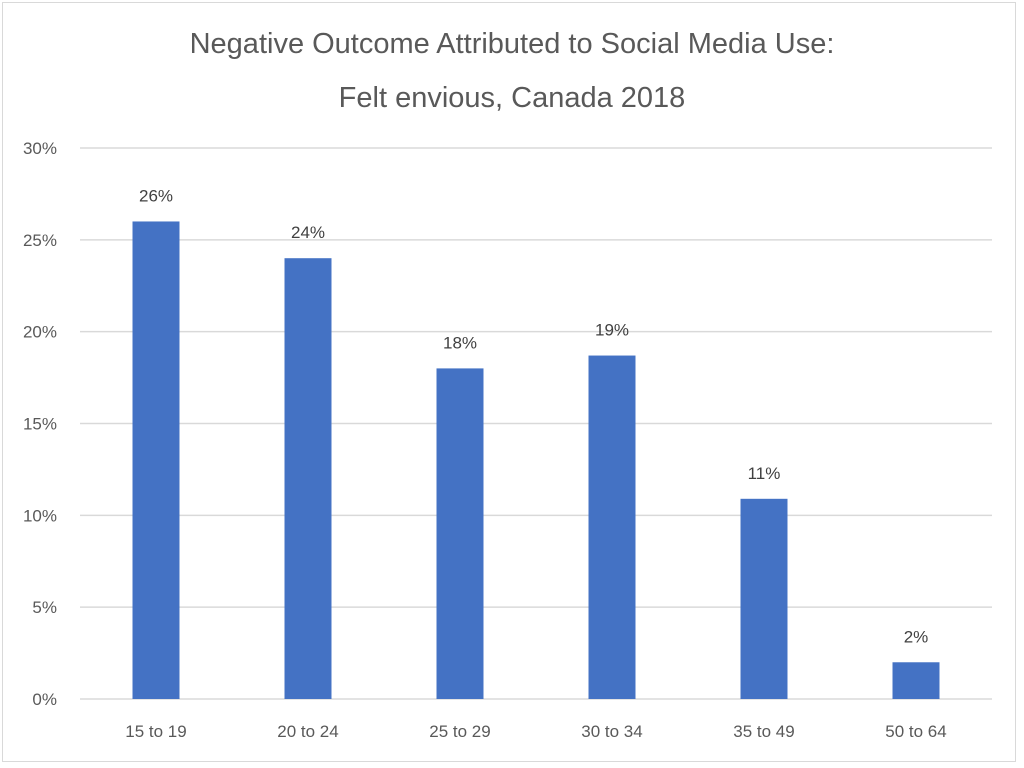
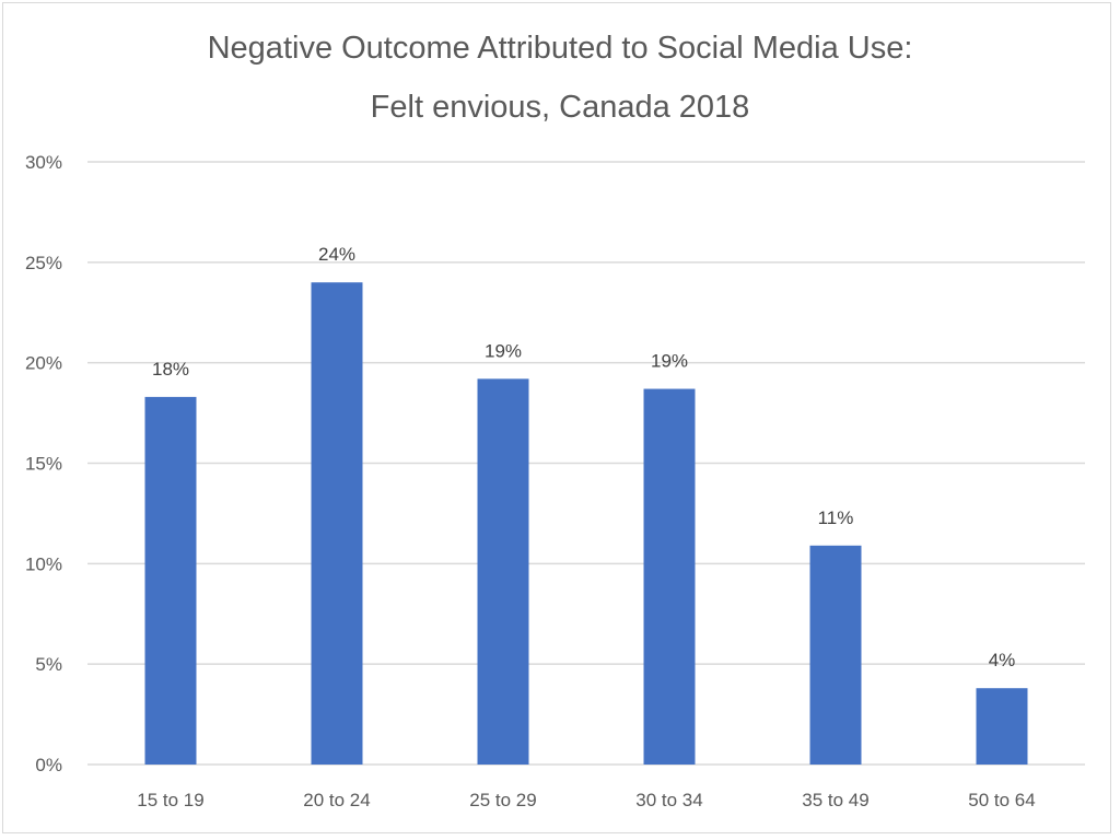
15 to 19: 26% -> 18%
25 to 29: 18% -> 19%
50 to 64: 2% -> 4%
